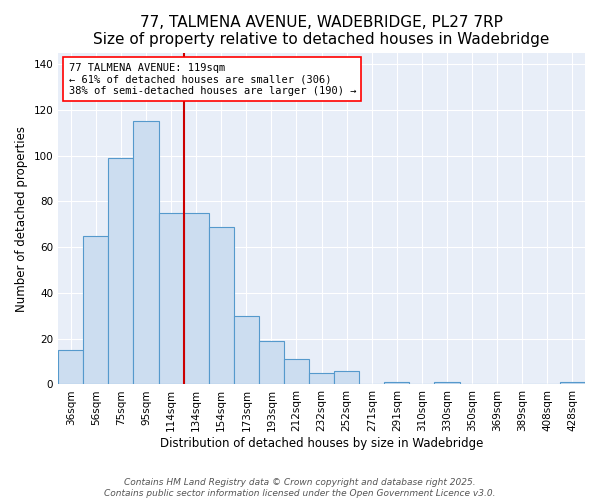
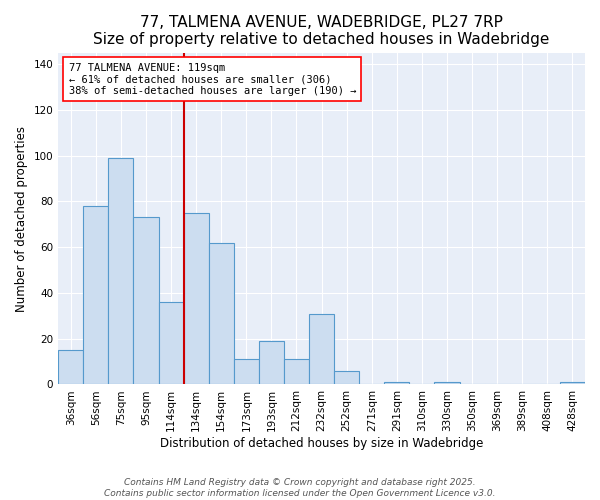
56sqm: 65 -> 78
95sqm: 115 -> 73
114sqm: 75 -> 36
154sqm: 69 -> 62
173sqm: 30 -> 11
232sqm: 5 -> 31
